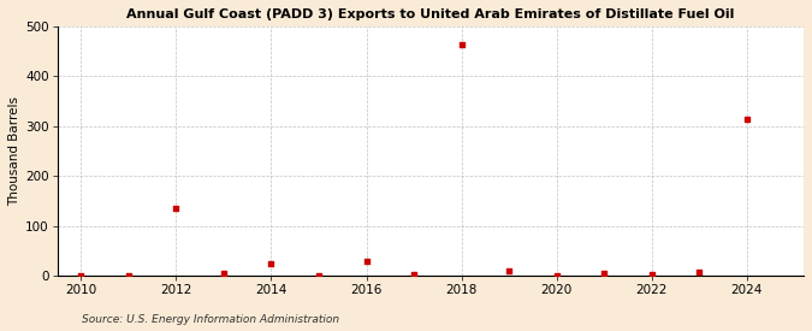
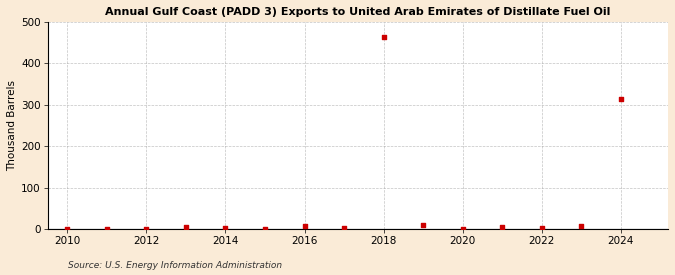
2012: 135 -> 1
2014: 25 -> 2
2016: 30 -> 7
